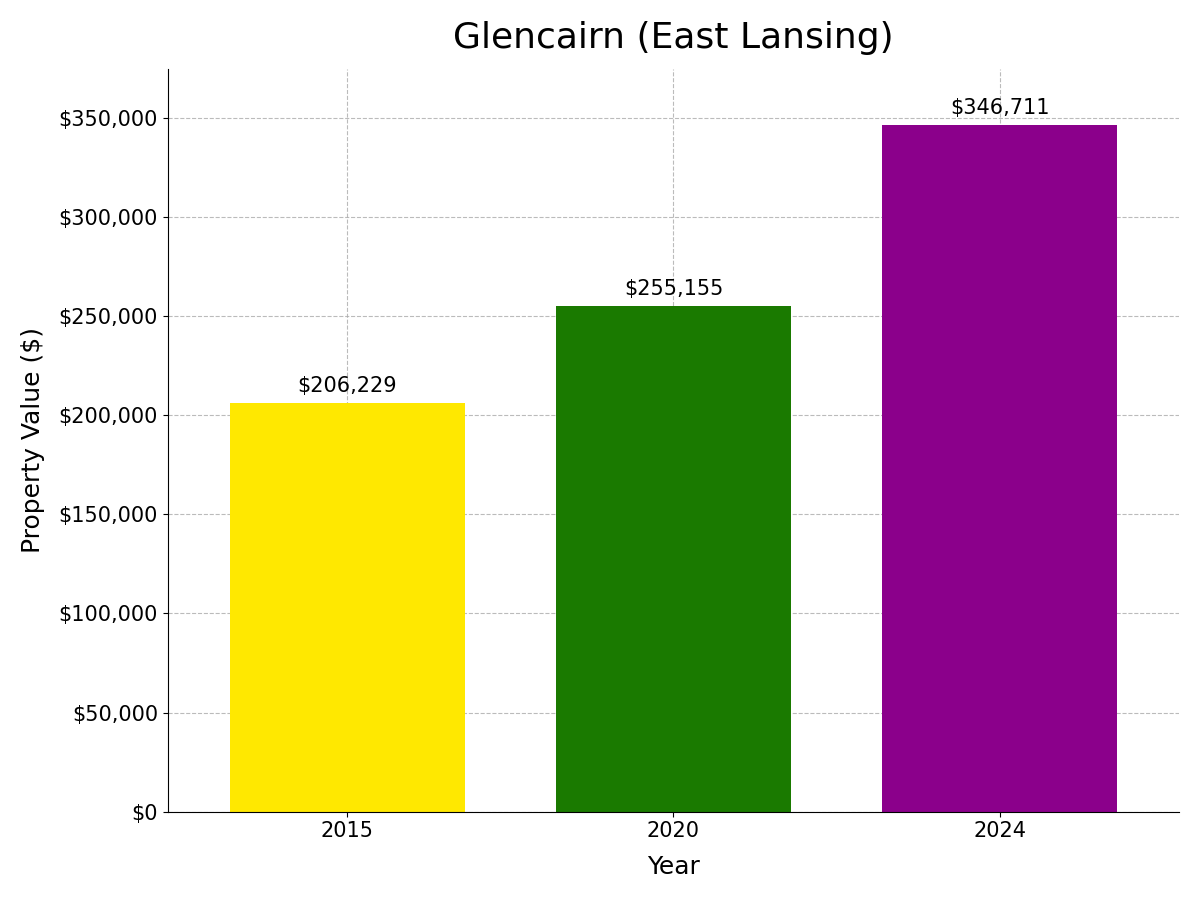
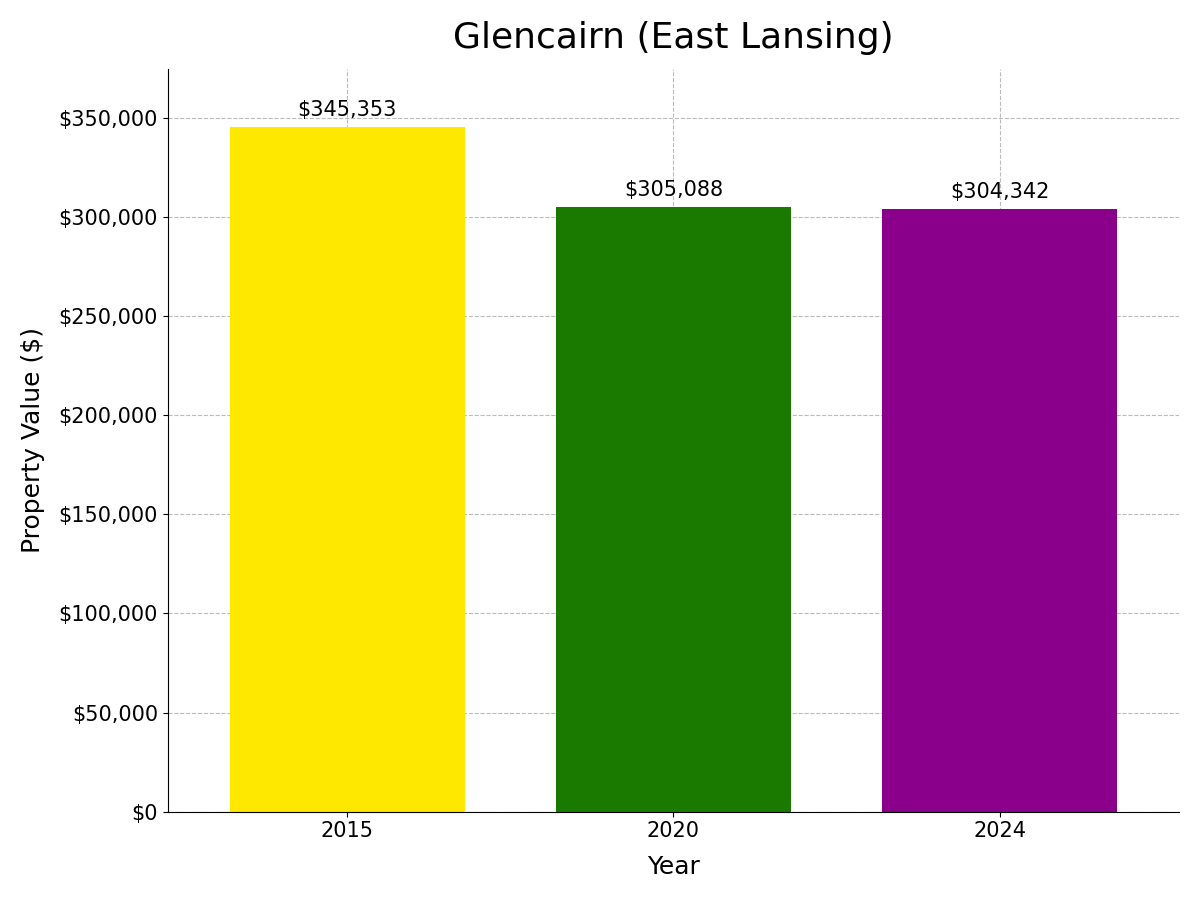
2015: $206,229 -> $345,353
2020: $255,155 -> $305,088
2024: $346,711 -> $304,342
